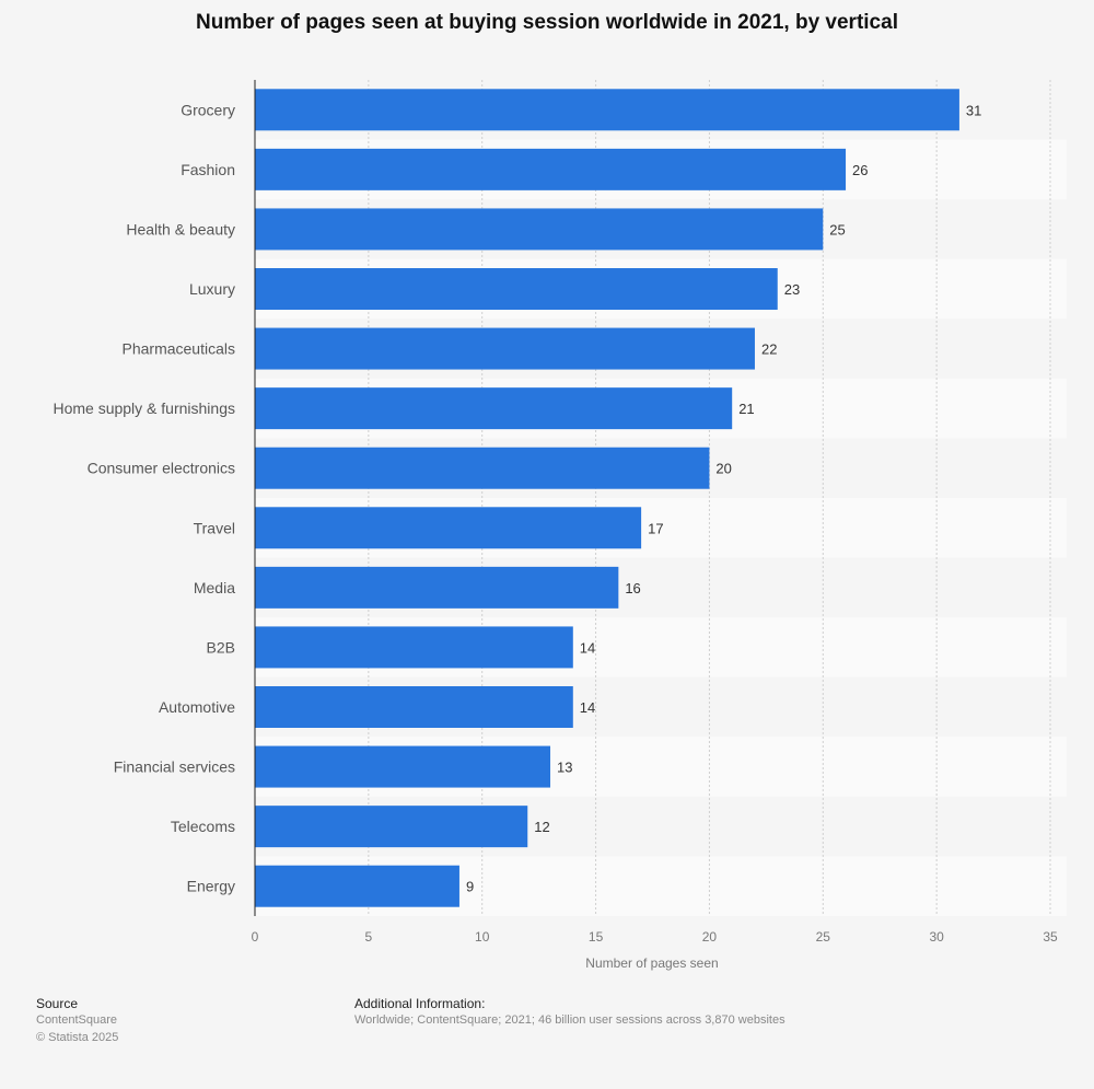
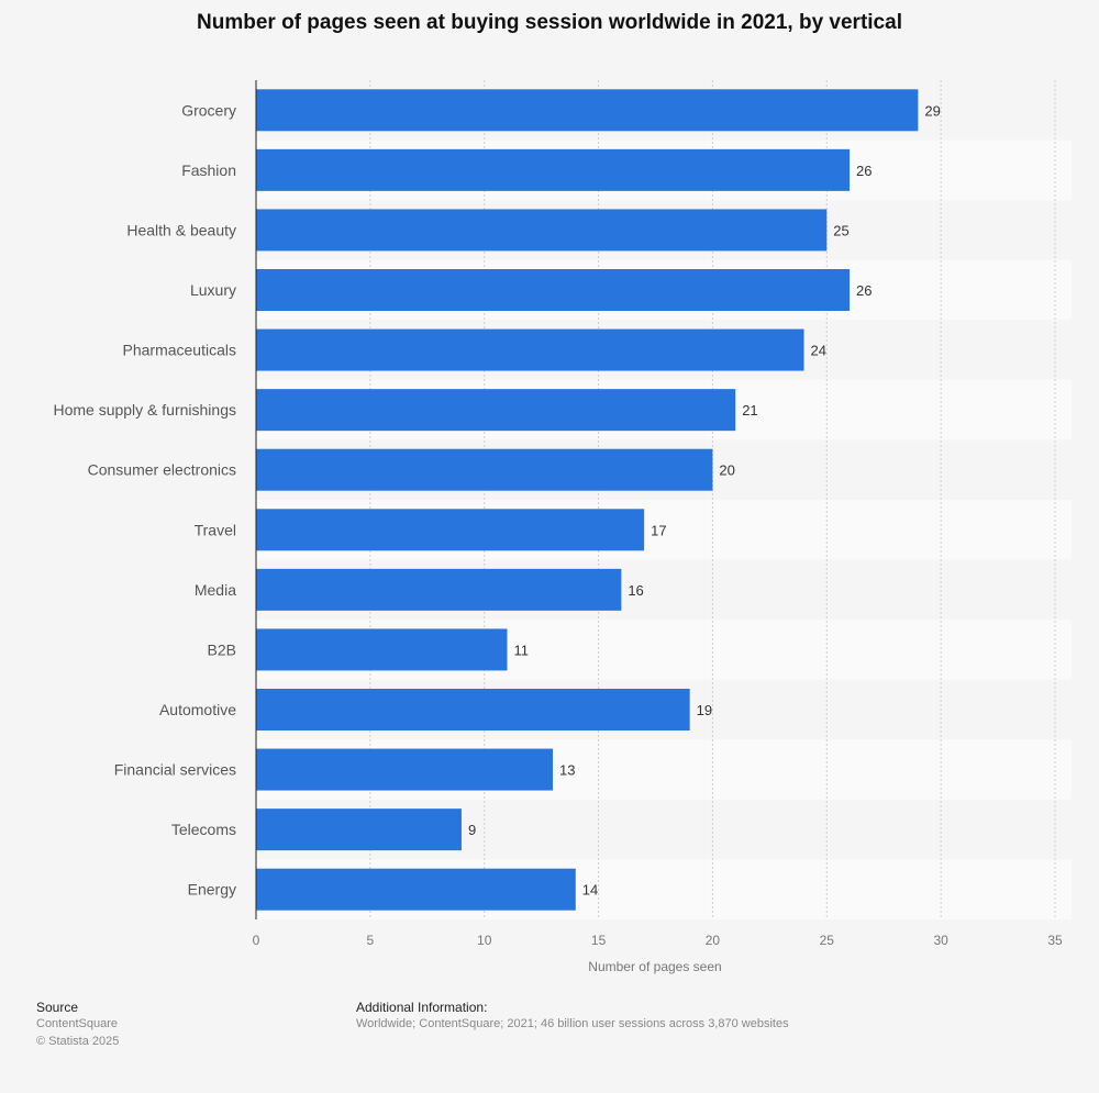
Grocery: 31 -> 29
Luxury: 23 -> 26
Pharmaceuticals: 22 -> 24
B2B: 14 -> 11
Automotive: 14 -> 19
Telecoms: 12 -> 9
Energy: 9 -> 14
